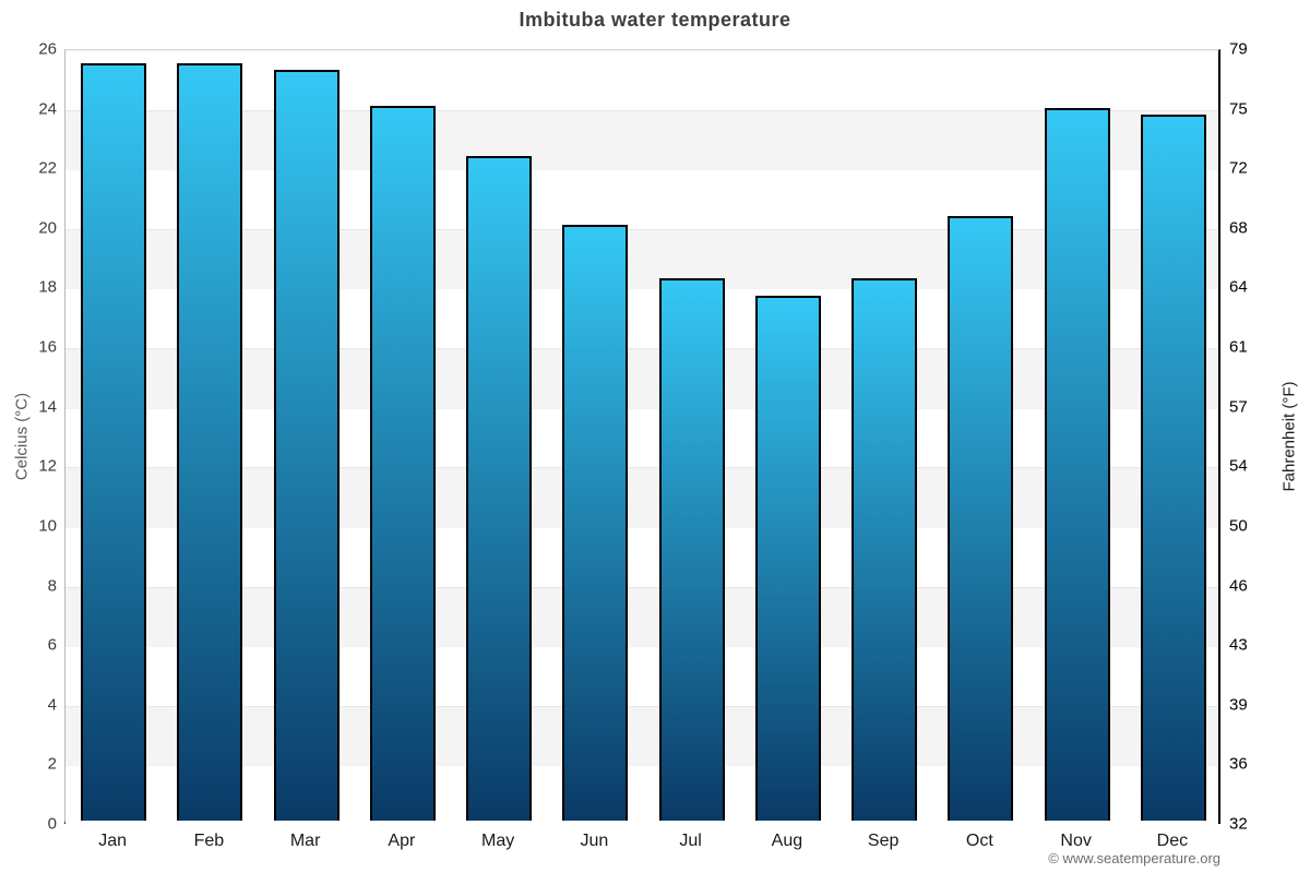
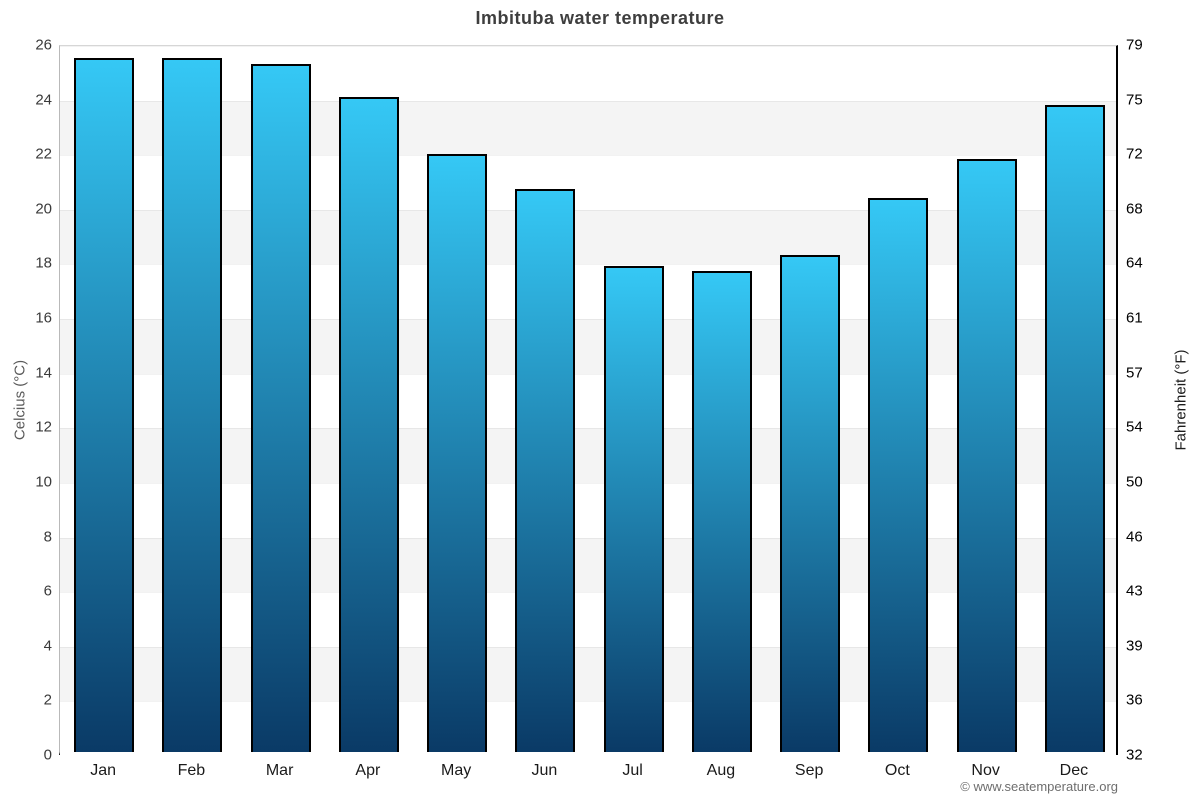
May: 22.3 -> 21.9
Jun: 20.0 -> 20.6
Jul: 18.2 -> 17.8
Nov: 23.9 -> 21.7
